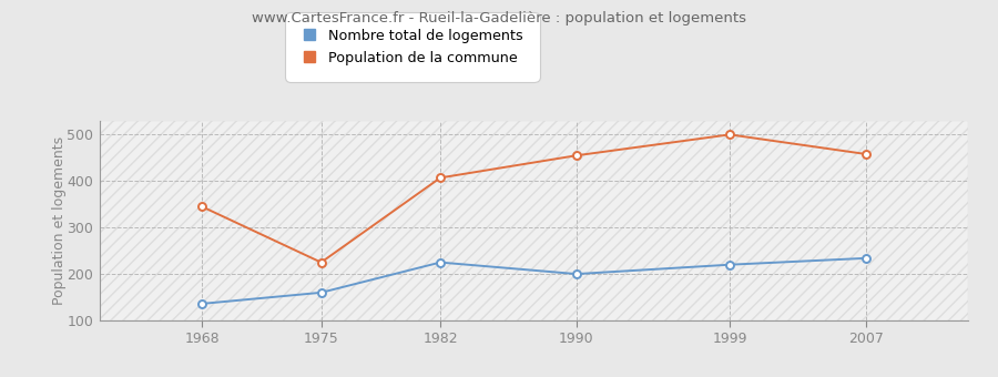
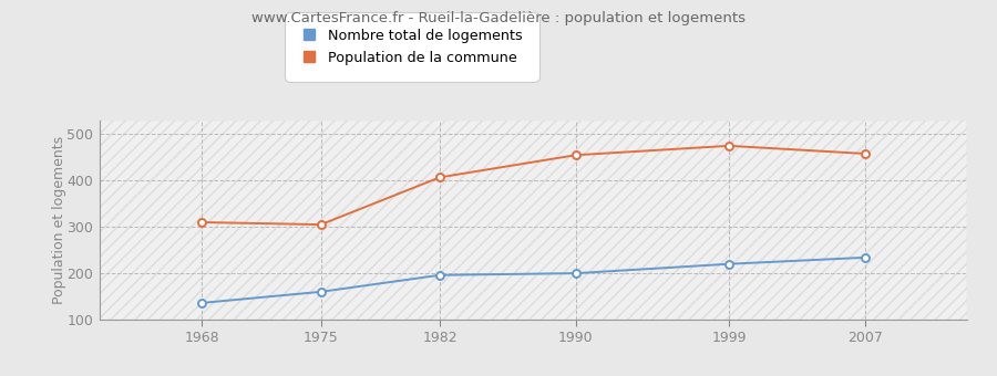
Population de la commune/1968: 345 -> 310
Population de la commune/1975: 225 -> 305
Nombre total de logements/1982: 225 -> 196
Population de la commune/1999: 500 -> 475
